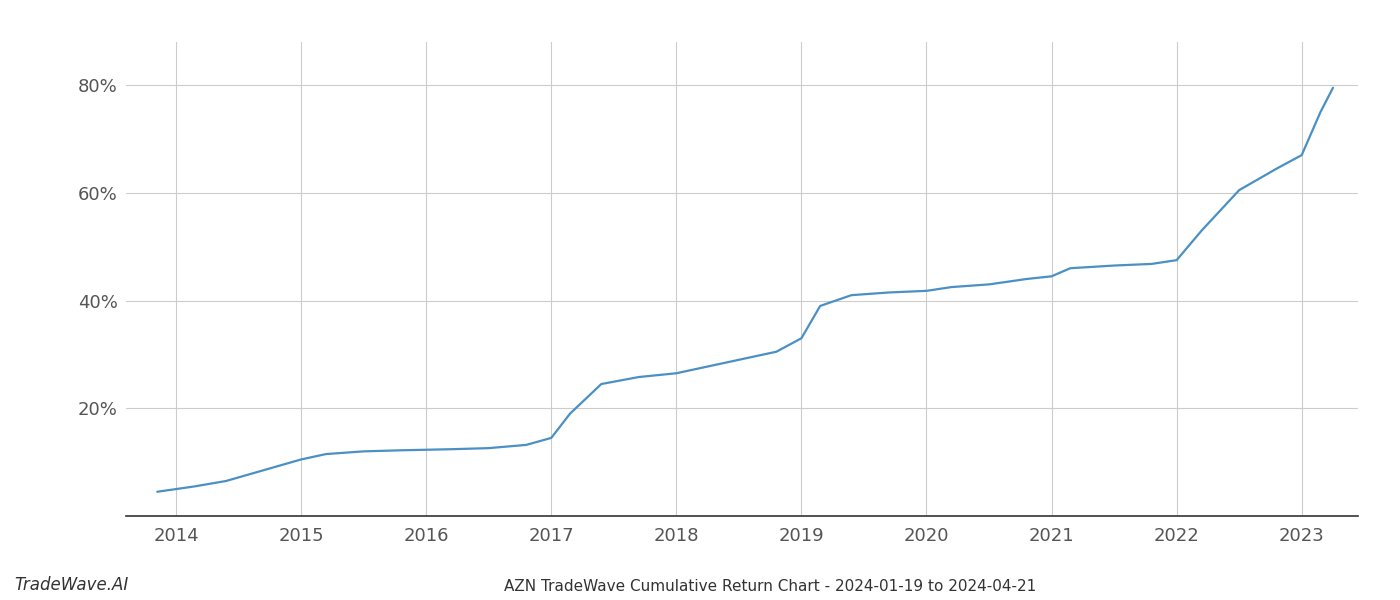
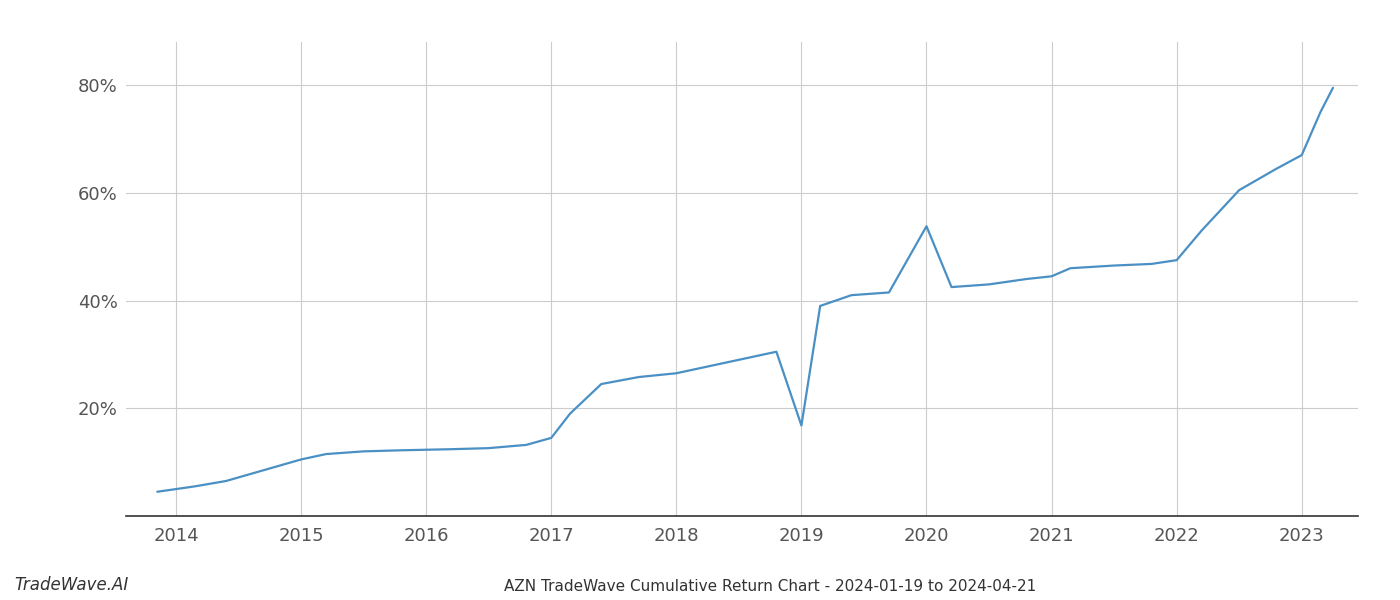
2019: 33.0% -> 16.8%
2020: 41.8% -> 53.8%
